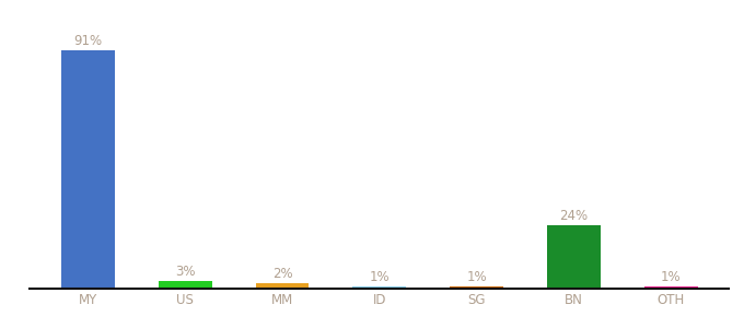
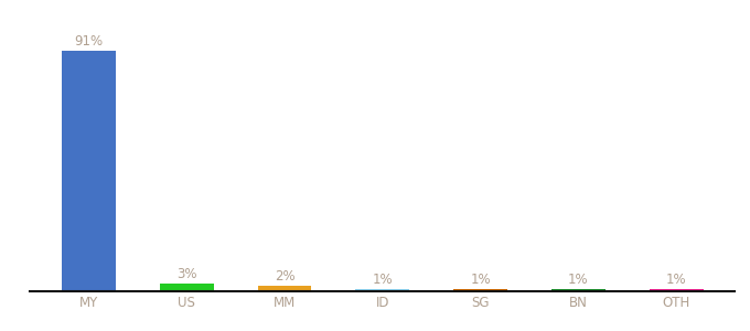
BN: 24% -> 1%
